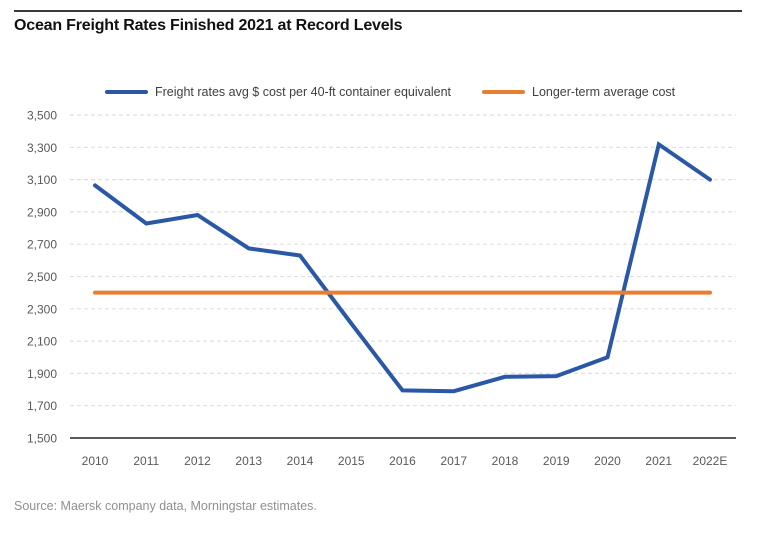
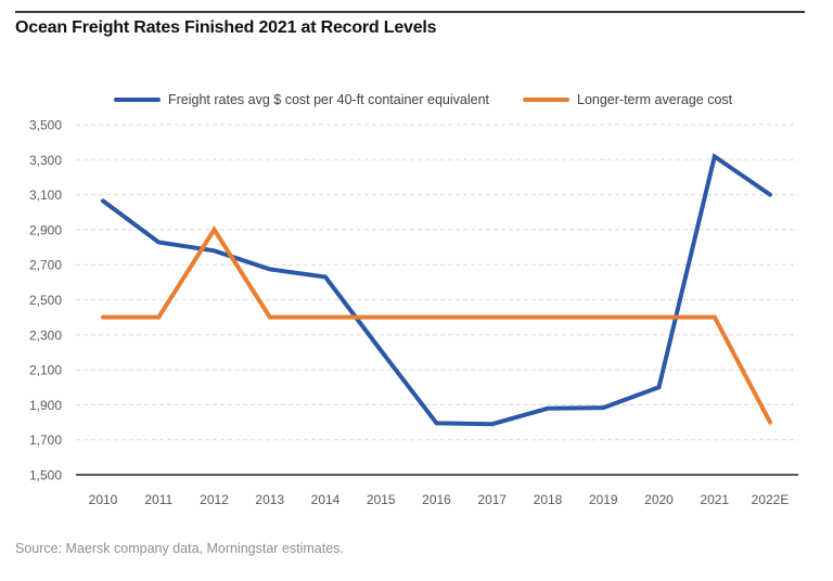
Freight rates avg $ cost per 40-ft container equivalent/2012: 2880 -> 2780
Longer-term average cost/2012: 2400 -> 2900
Longer-term average cost/2022E: 2400 -> 1800
